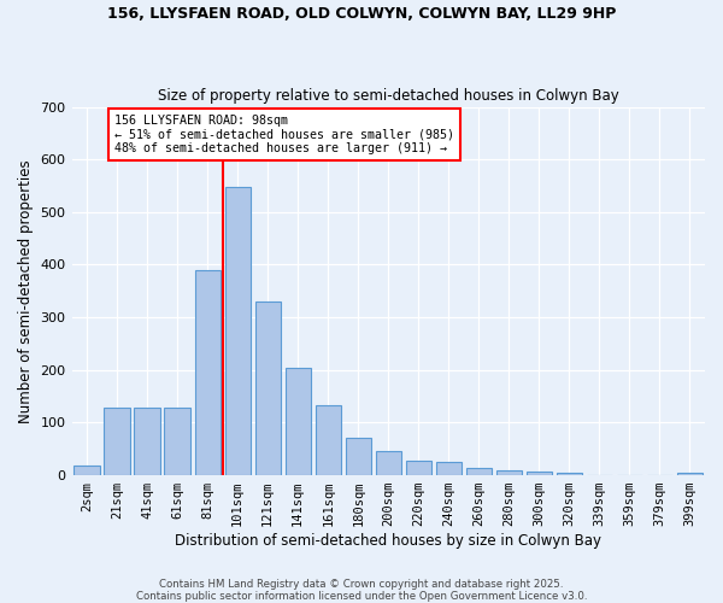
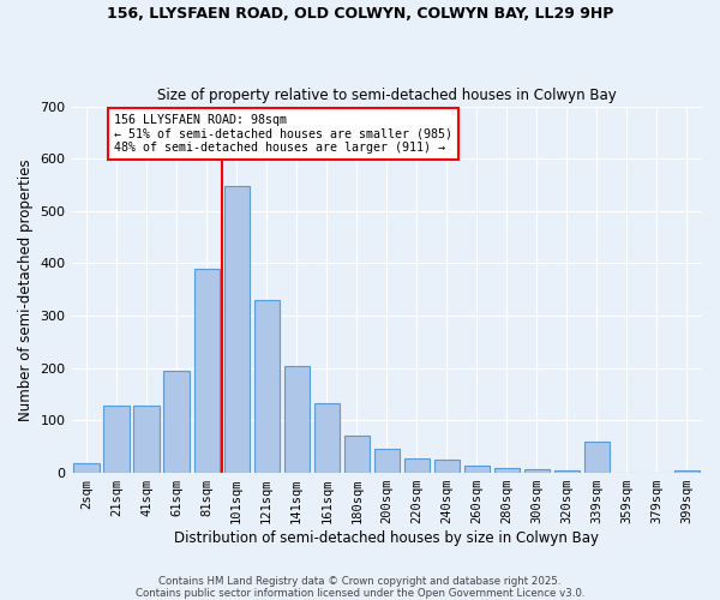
61sqm: 128 -> 195
339sqm: 1 -> 60
